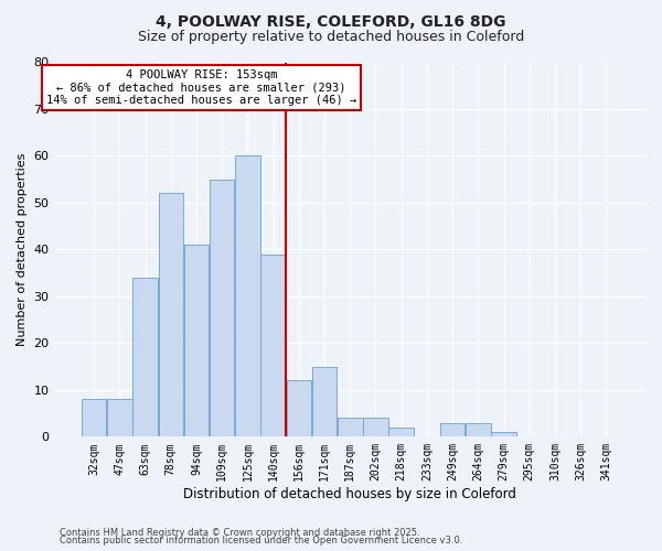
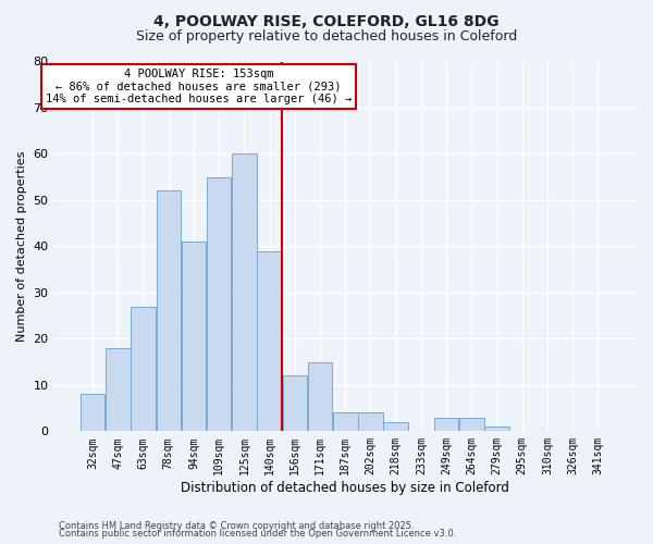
47sqm: 8 -> 18
63sqm: 34 -> 27
